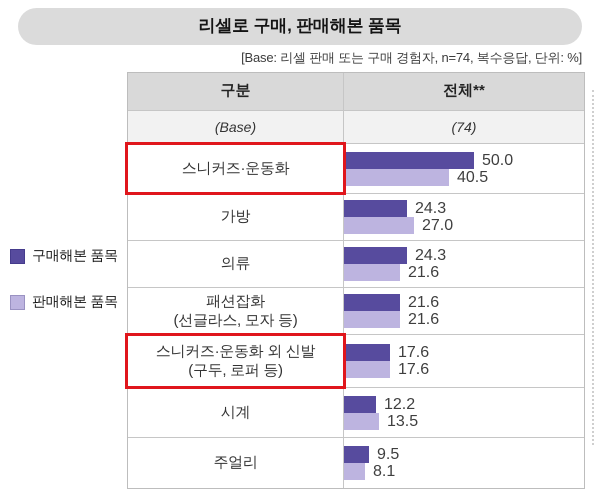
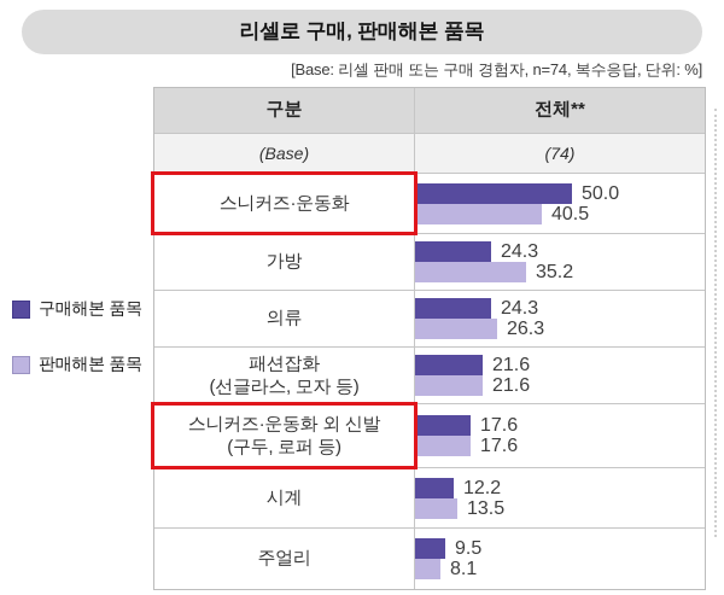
판매해본 품목/가방: 27.0 -> 35.2
판매해본 품목/의류: 21.6 -> 26.3
